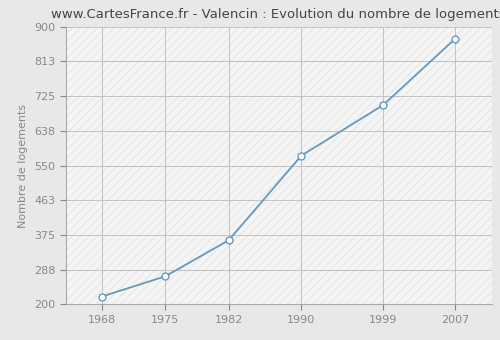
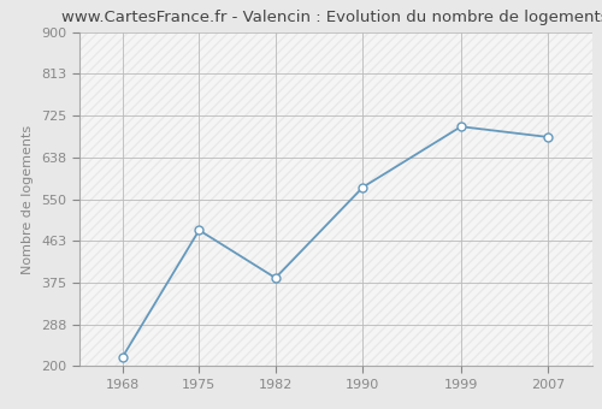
1975: 271 -> 485
1982: 362 -> 385
2007: 870 -> 680
